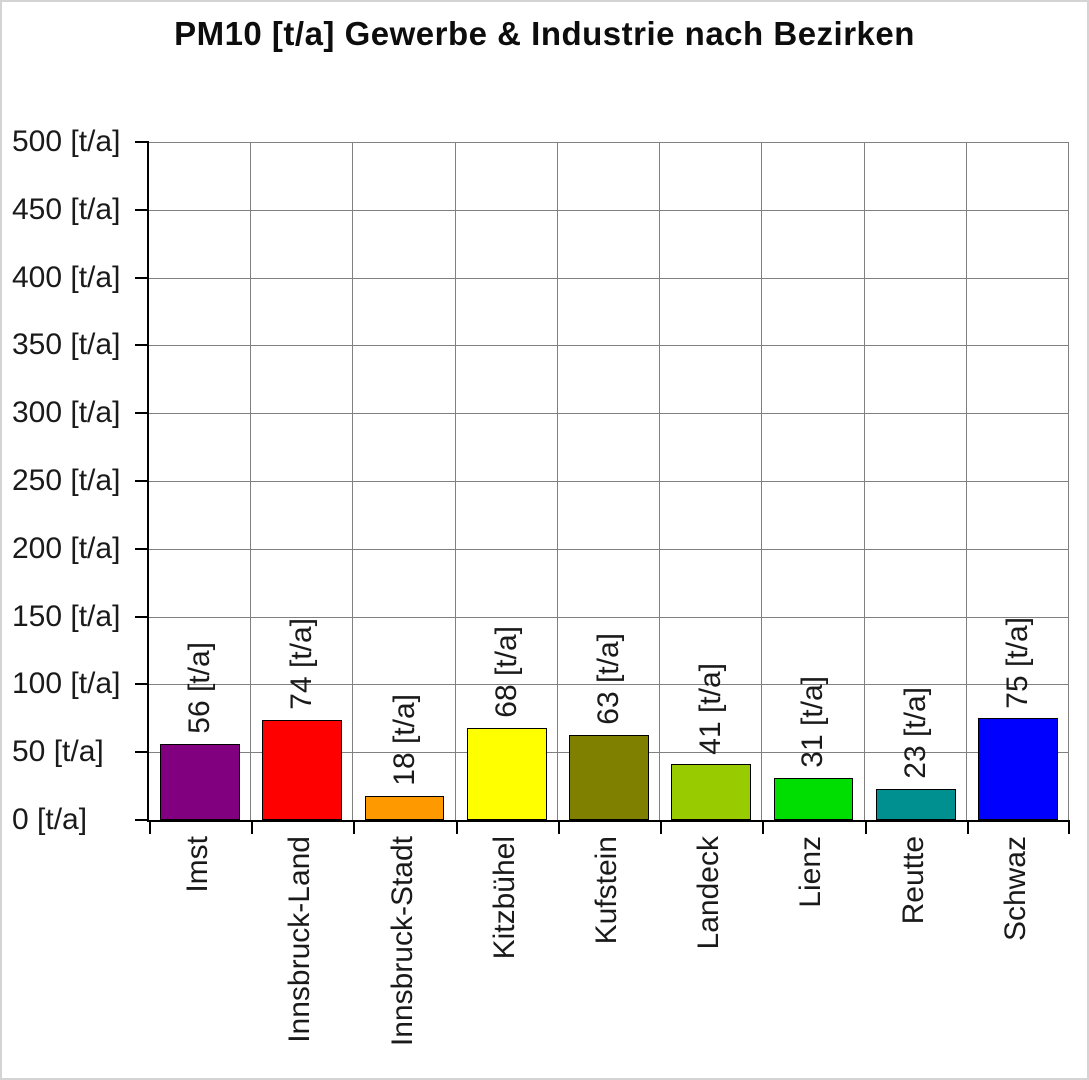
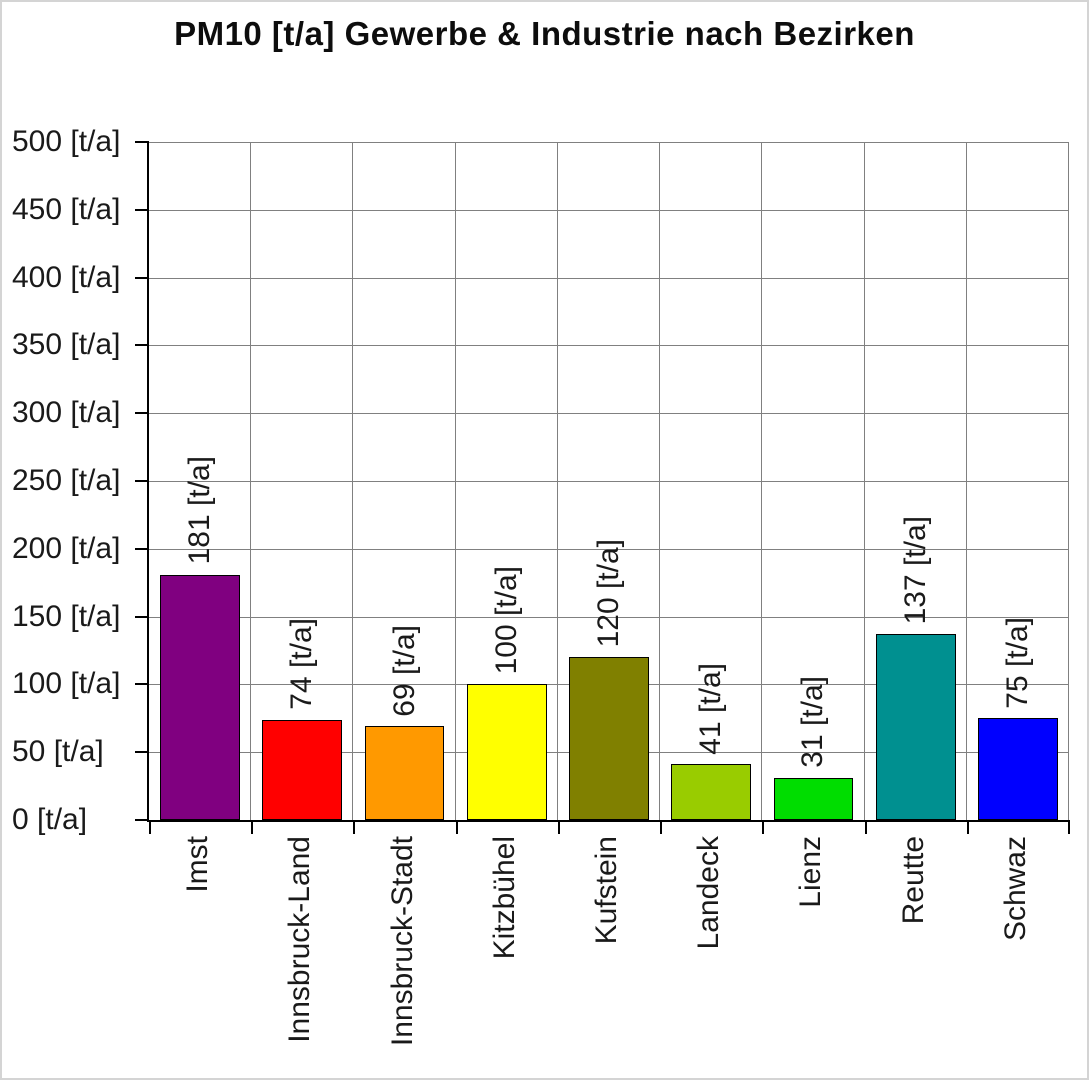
Imst: 56 -> 181
Innsbruck-Stadt: 18 -> 69
Kitzbühel: 68 -> 100
Kufstein: 63 -> 120
Reutte: 23 -> 137
